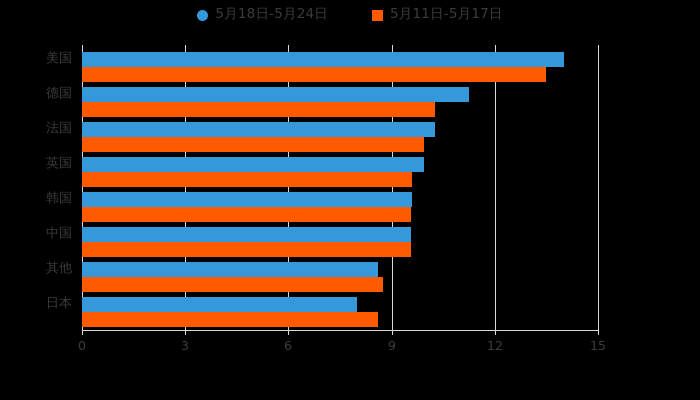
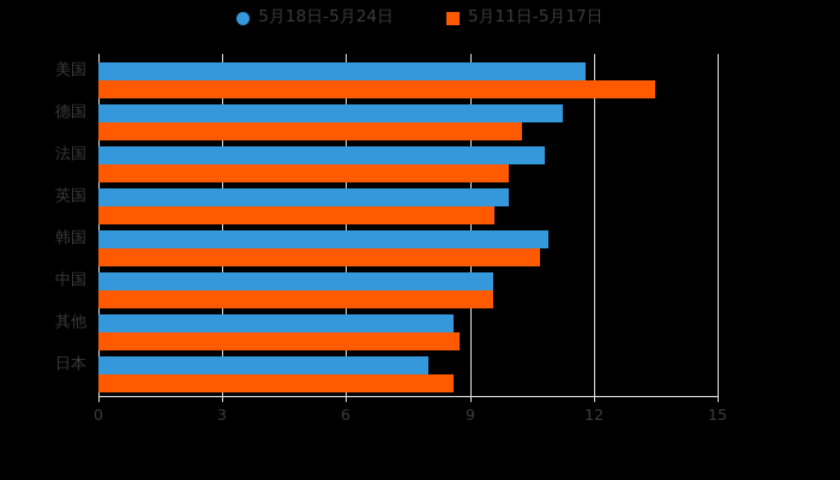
5月18日-5月24日/美国: 14.0 -> 11.8
5月18日-5月24日/法国: 10.2 -> 10.8
5月18日-5月24日/韩国: 9.6 -> 10.9
5月11日-5月17日/韩国: 9.6 -> 10.7
